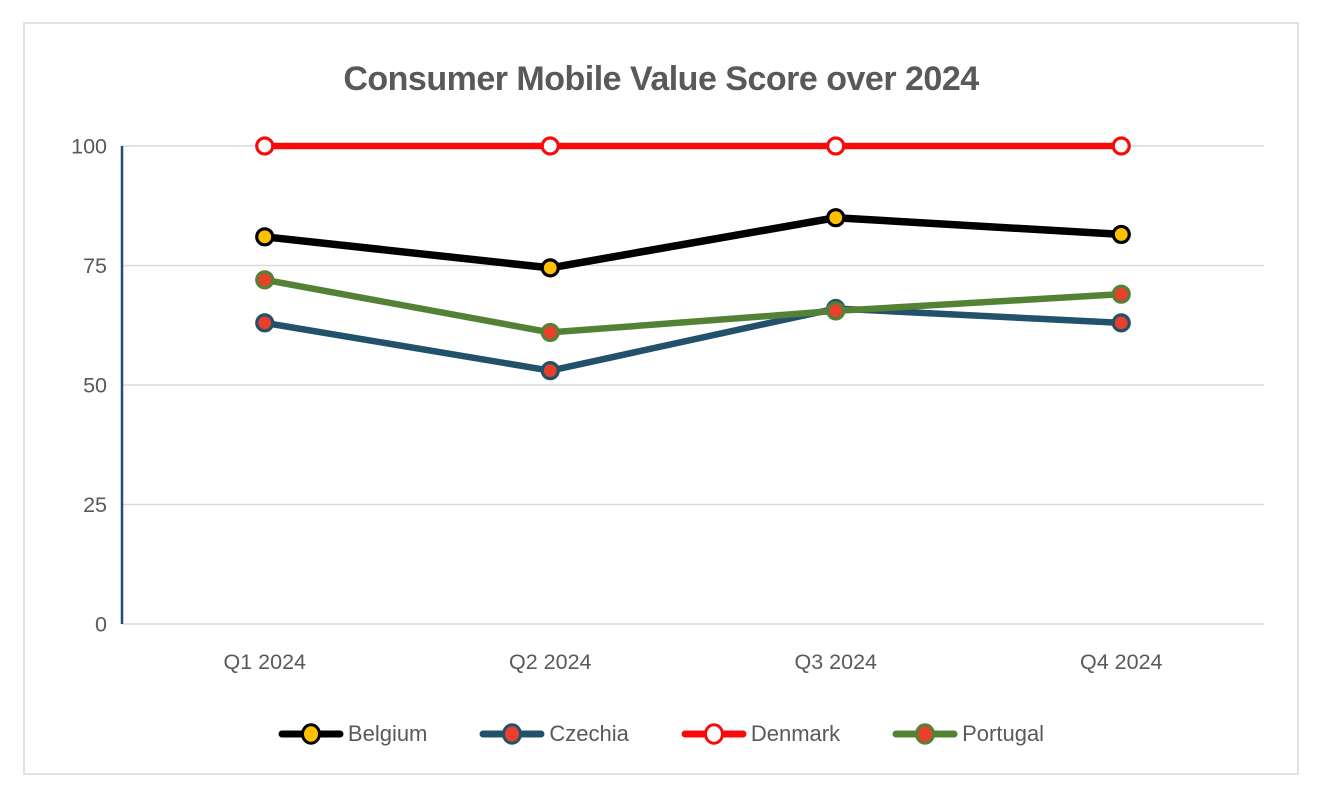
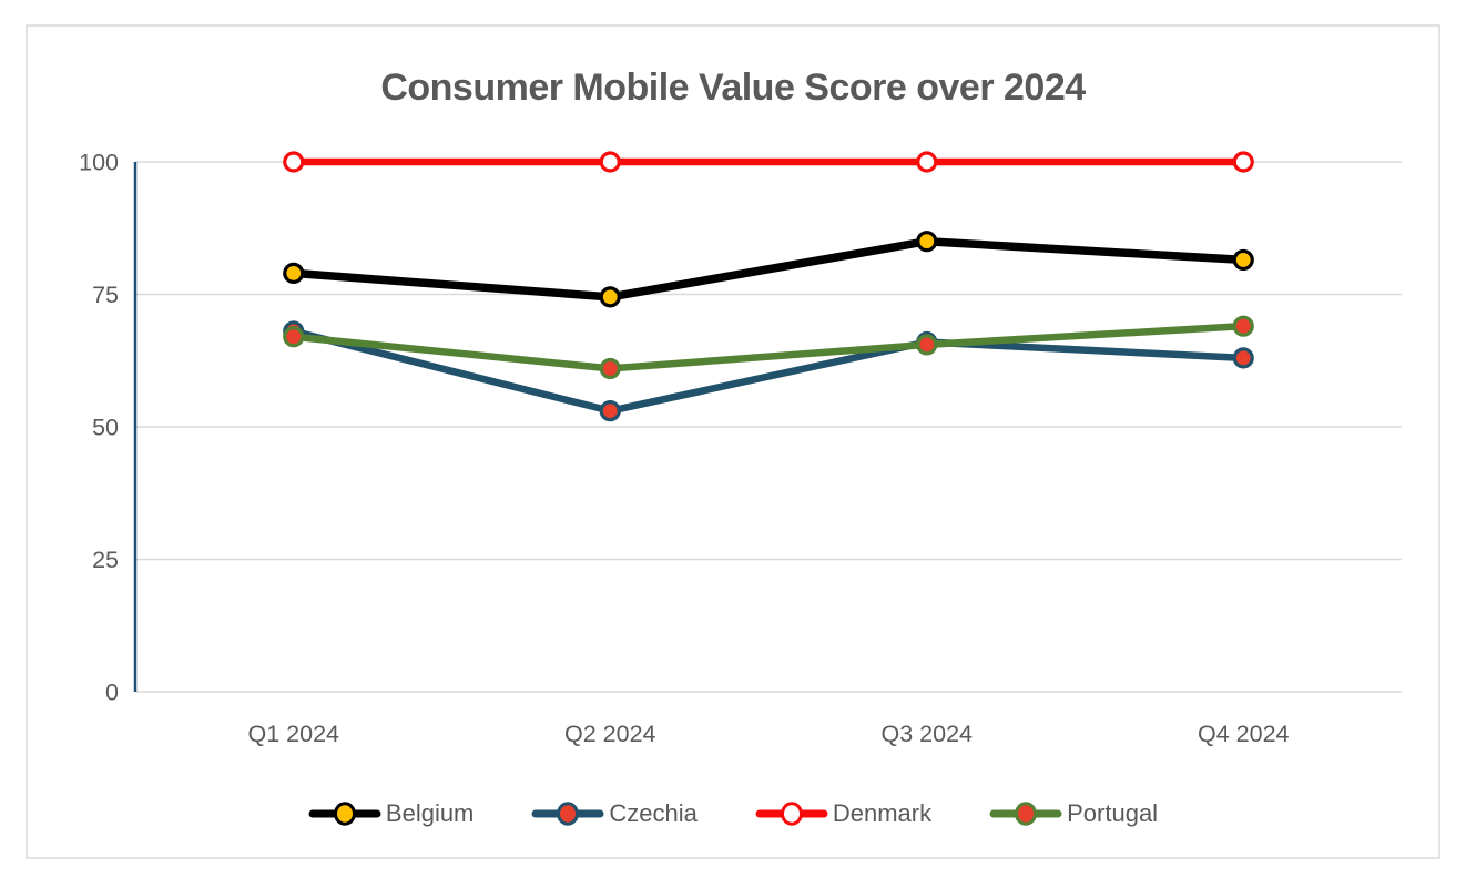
Belgium/Q1 2024: 81 -> 79
Czechia/Q1 2024: 63 -> 68
Portugal/Q1 2024: 72 -> 67
